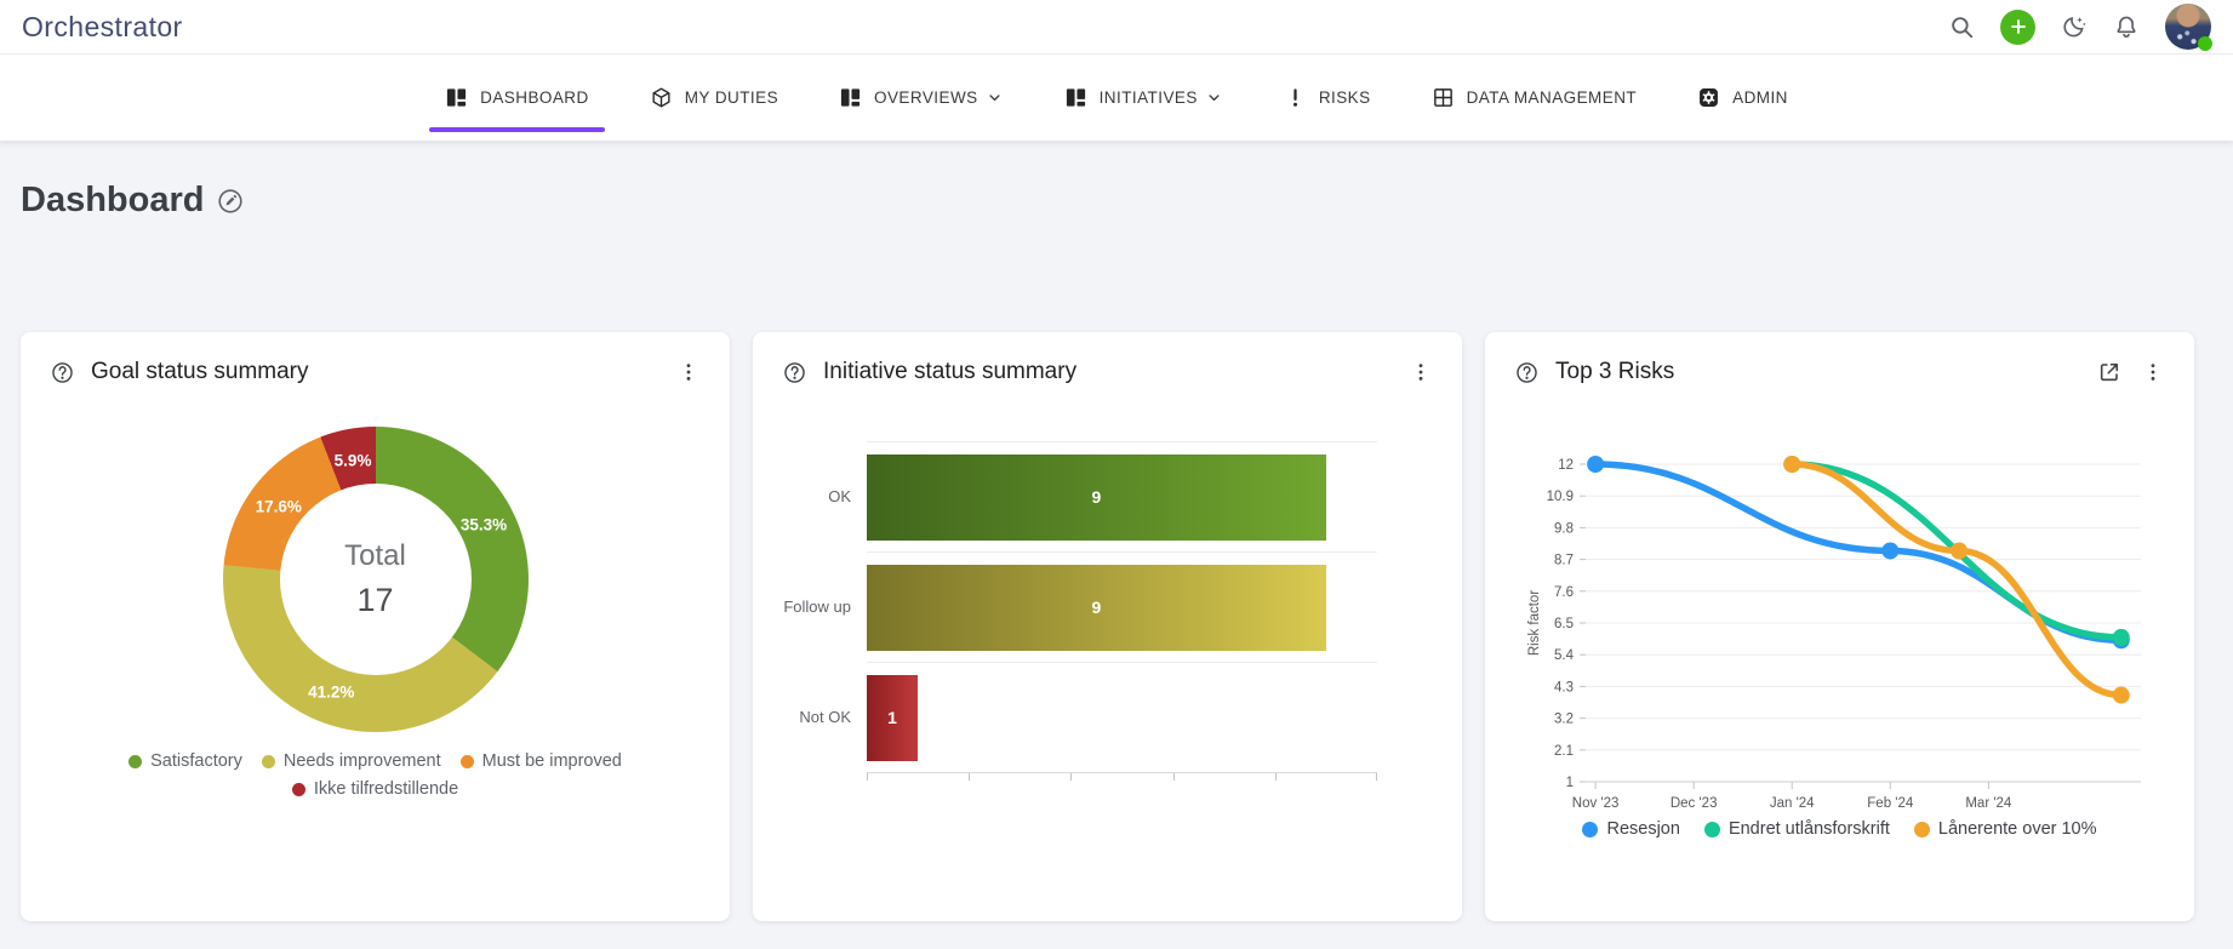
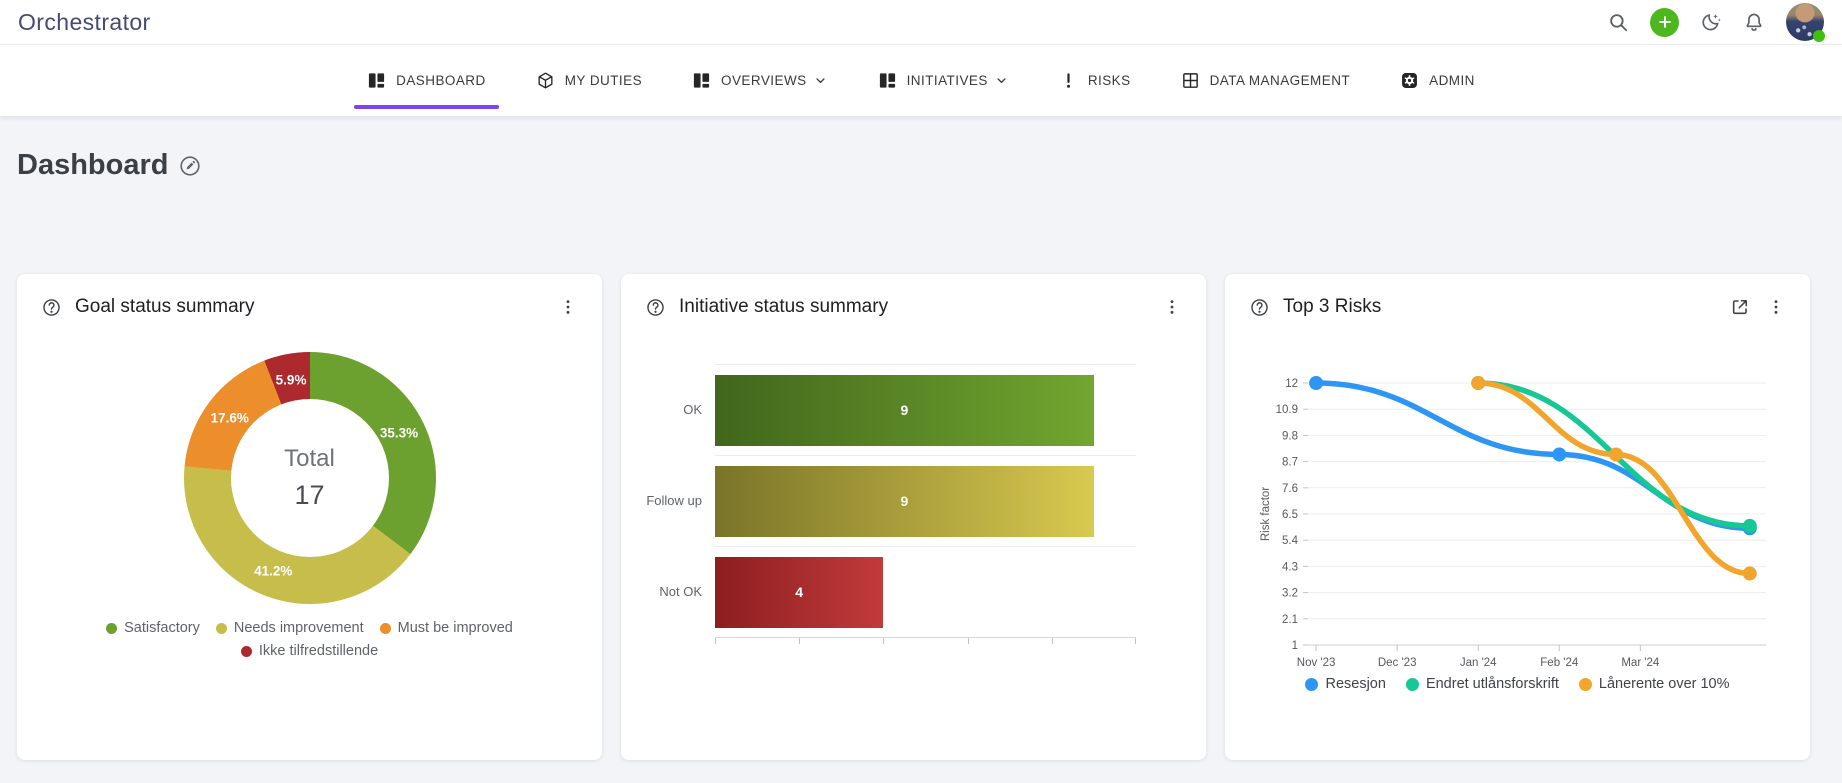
Initiative status summary/Not OK: 1 -> 4
